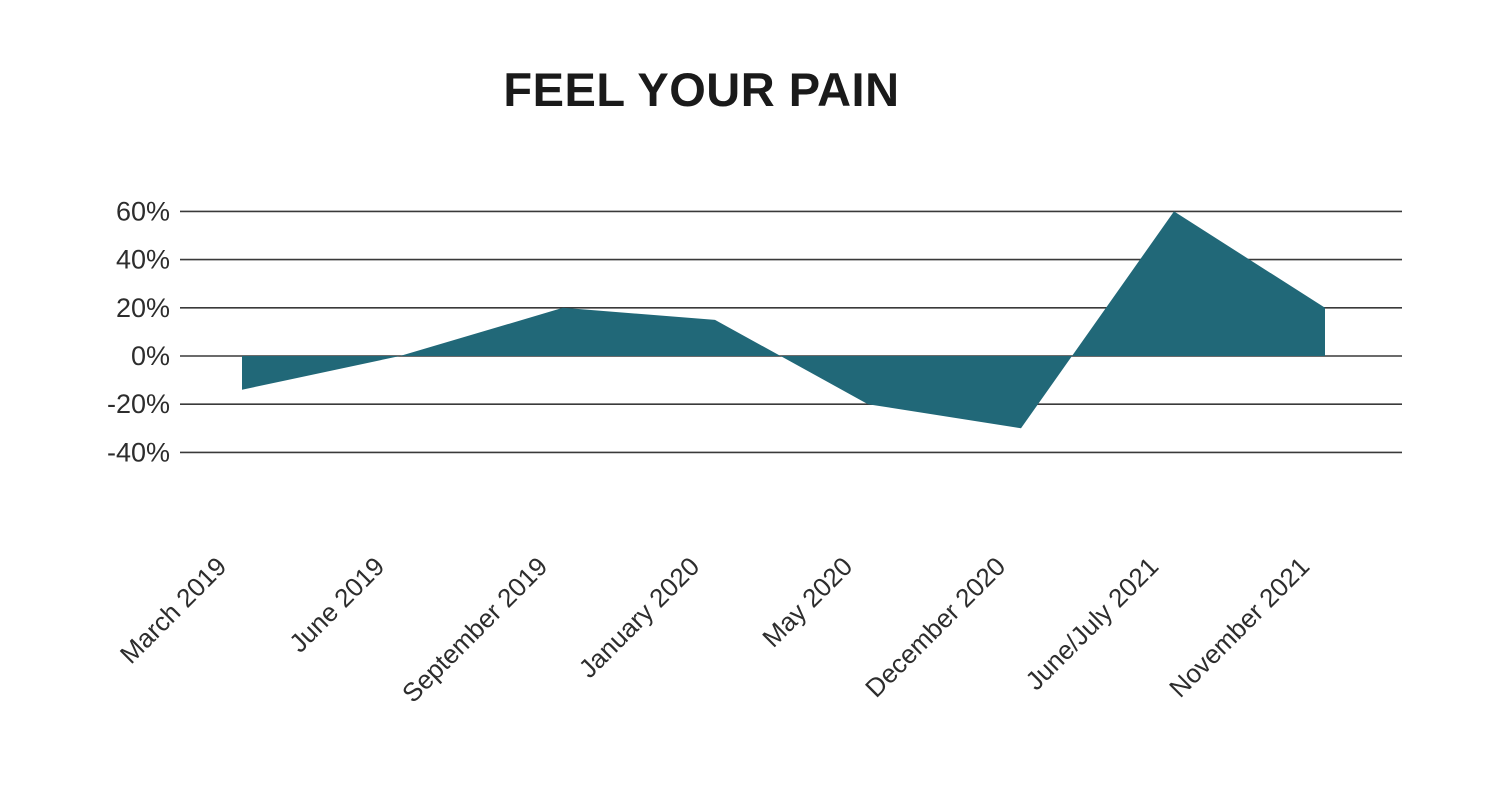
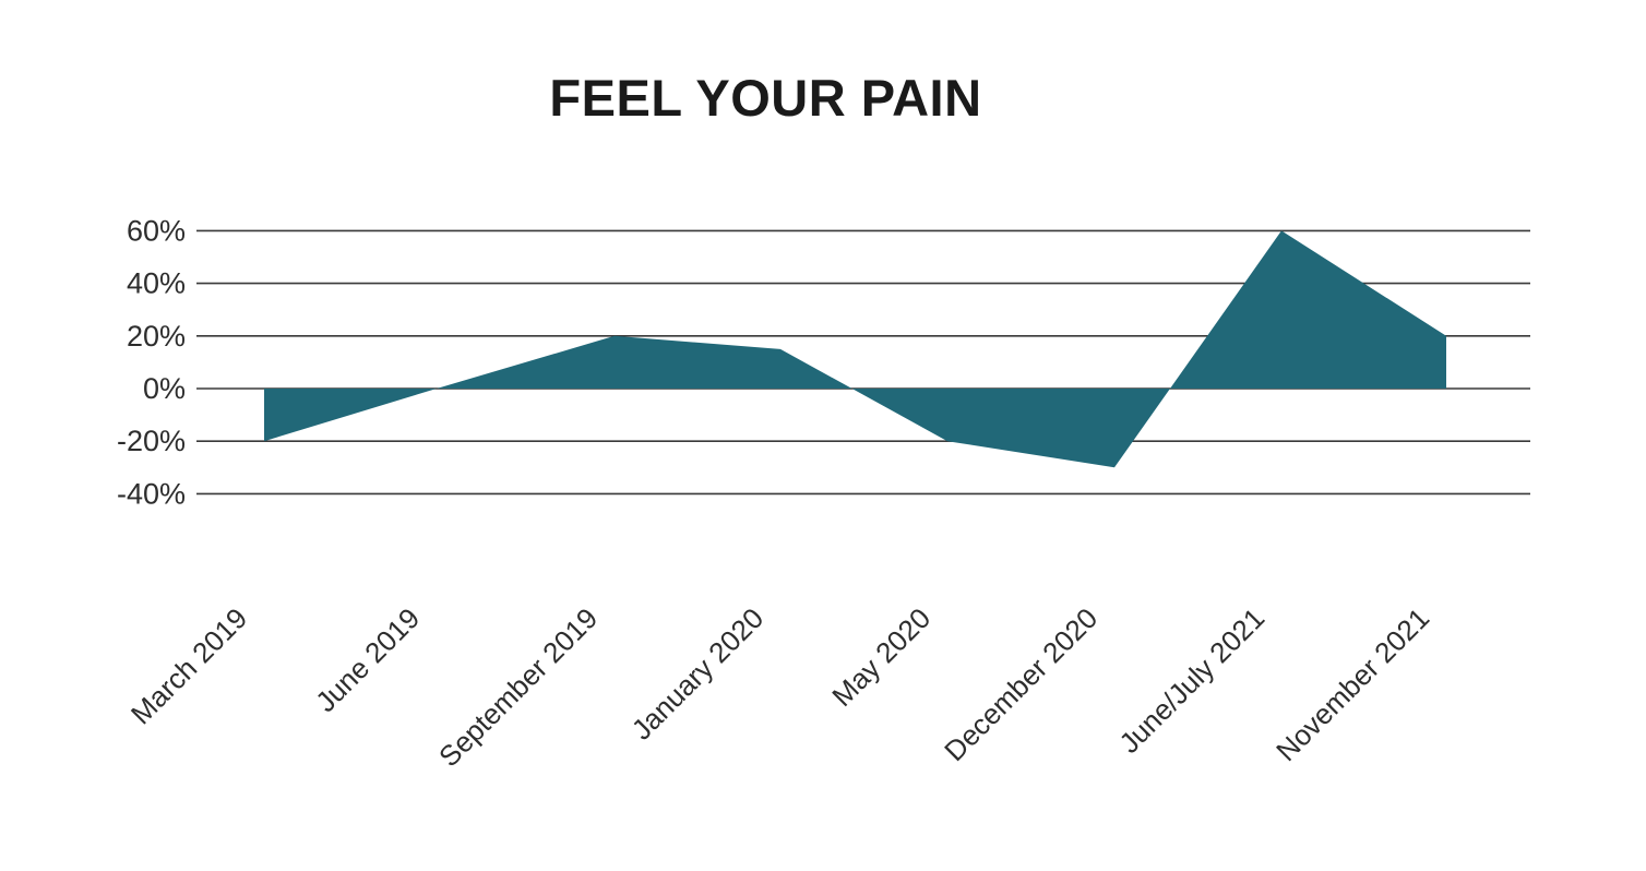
March 2019: -14% -> -20%
